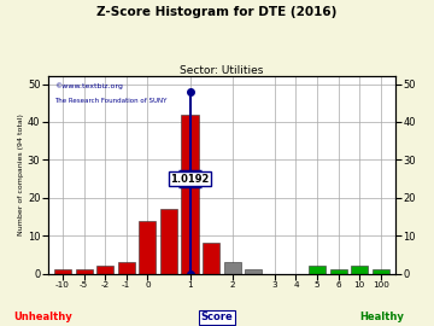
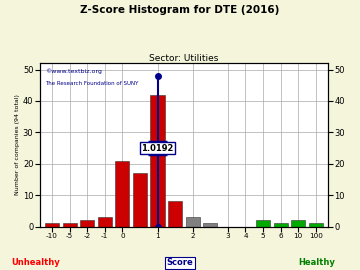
0: 14 -> 21
